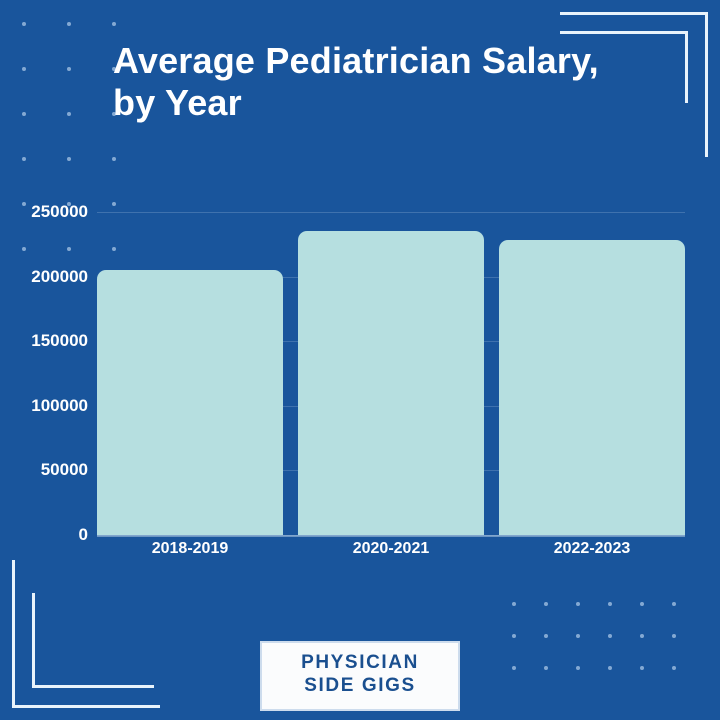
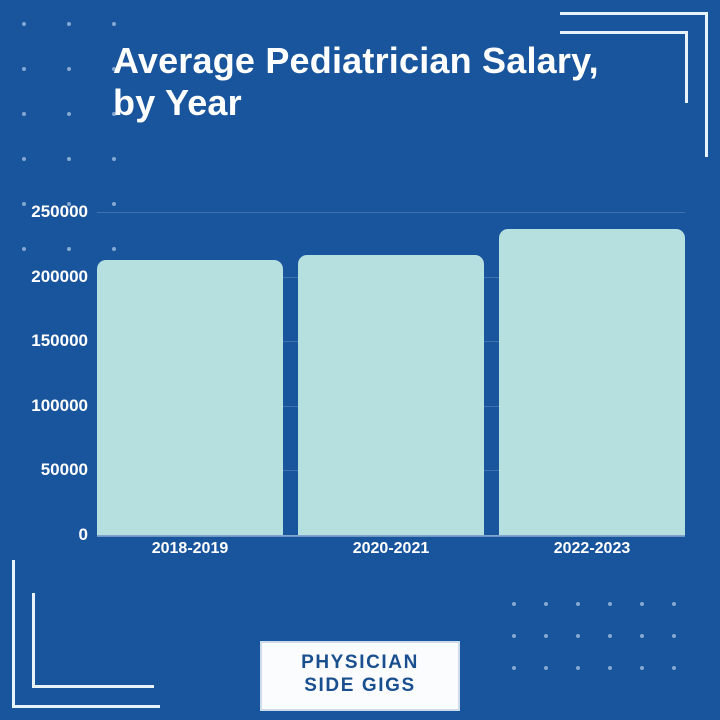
2018-2019: 205000 -> 213000
2020-2021: 235000 -> 217000
2022-2023: 228000 -> 237000
